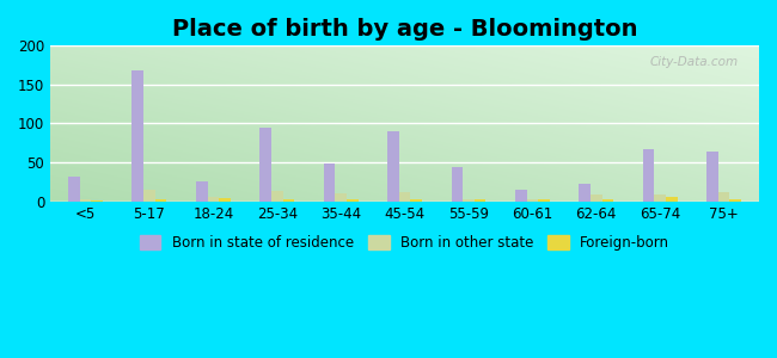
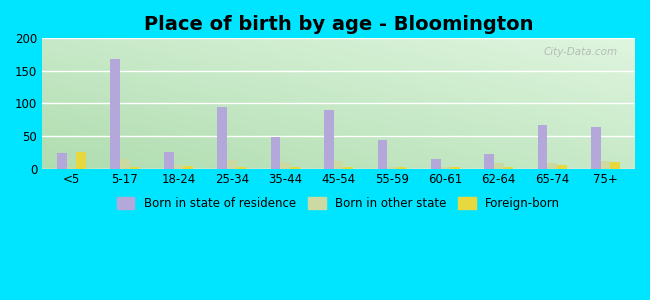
Born in state of residence/<5: 32 -> 24
Foreign-born/<5: 1 -> 26
Foreign-born/75+: 2 -> 10
